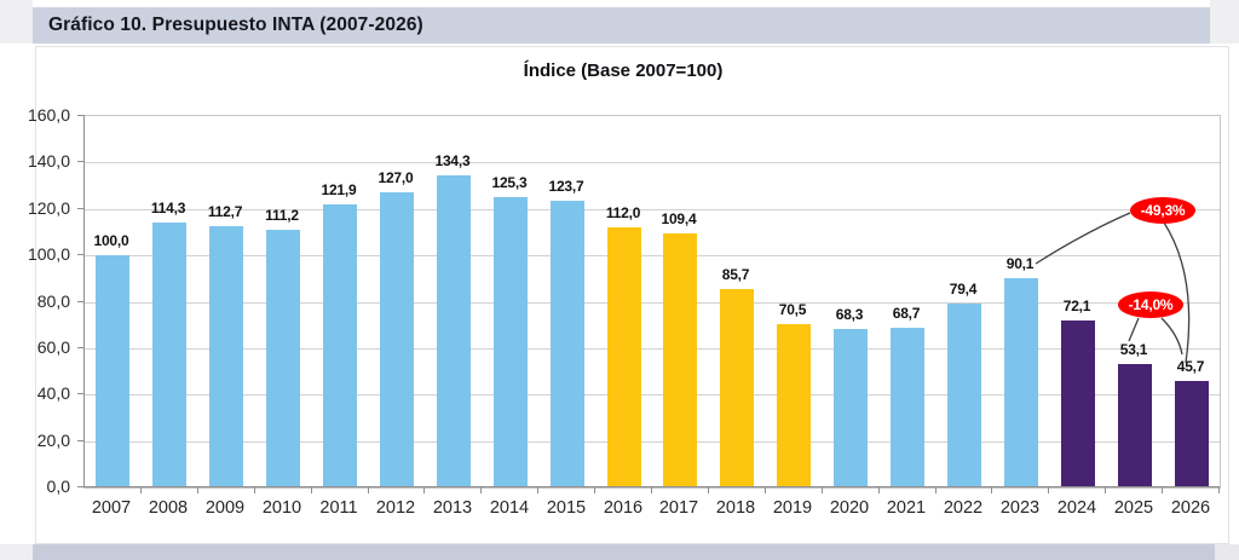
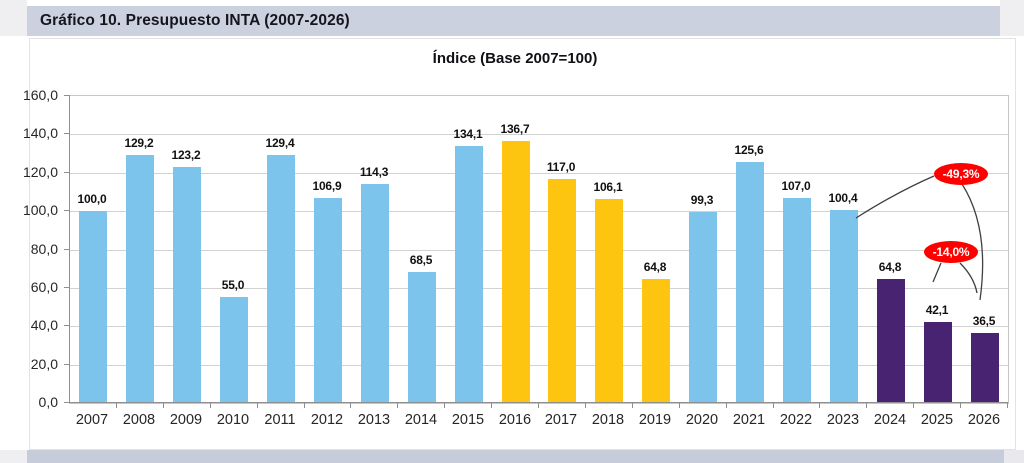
2008: 114,3 -> 129,2
2009: 112,7 -> 123,2
2010: 111,2 -> 55,0
2011: 121,9 -> 129,4
2012: 127,0 -> 106,9
2013: 134,3 -> 114,3
2014: 125,3 -> 68,5
2015: 123,7 -> 134,1
2016: 112,0 -> 136,7
2017: 109,4 -> 117,0
2018: 85,7 -> 106,1
2019: 70,5 -> 64,8
2020: 68,3 -> 99,3
2021: 68,7 -> 125,6
2022: 79,4 -> 107,0
2023: 90,1 -> 100,4
2024: 72,1 -> 64,8
2025: 53,1 -> 42,1
2026: 45,7 -> 36,5
